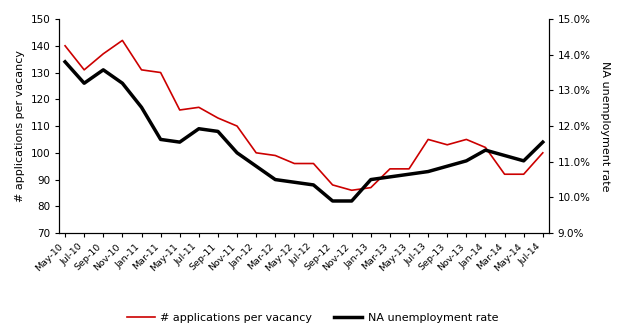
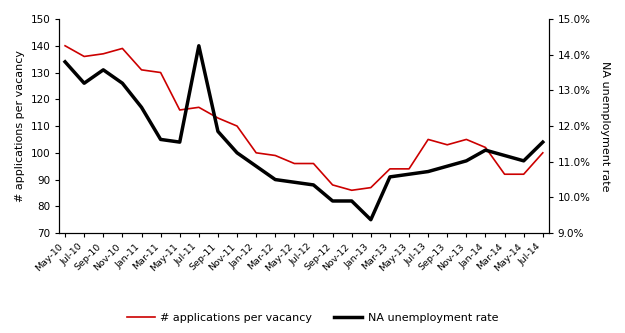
# applications per vacancy/Jul-10: 131 -> 136
# applications per vacancy/Nov-10: 142 -> 139
NA unemployment rate/Jul-11: 109 -> 140
NA unemployment rate/Jan-13: 90 -> 75
